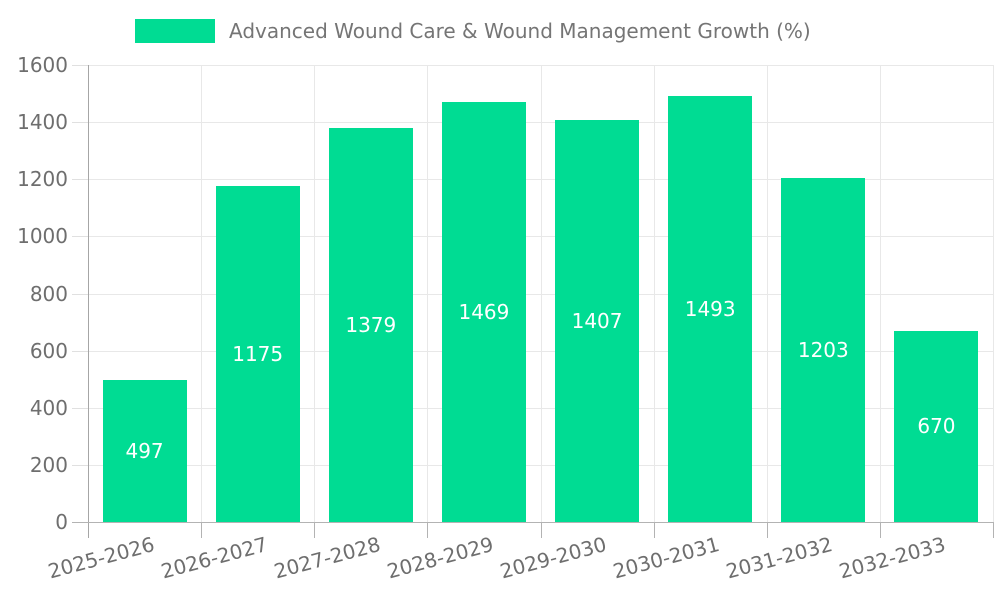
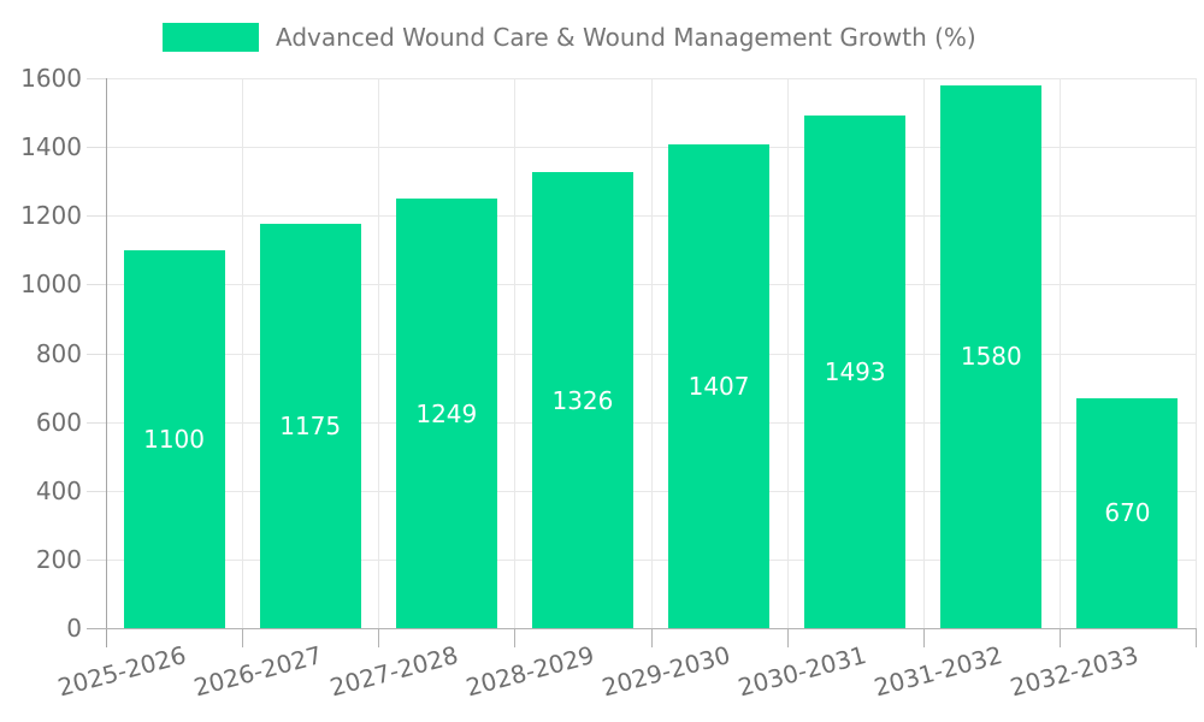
2025-2026: 497 -> 1100
2027-2028: 1379 -> 1249
2028-2029: 1469 -> 1326
2031-2032: 1203 -> 1580
